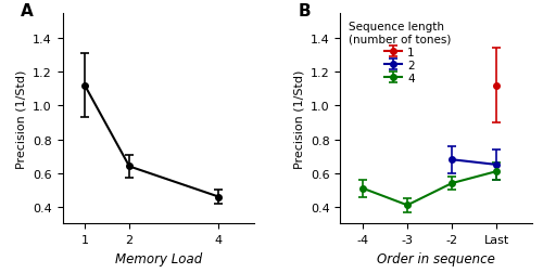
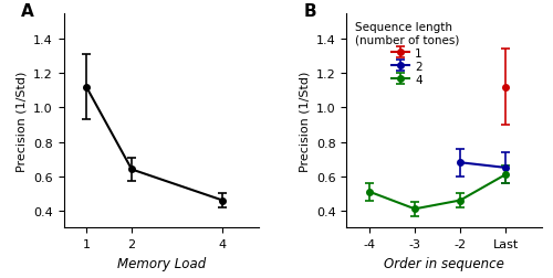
-2: 0.54 -> 0.46
